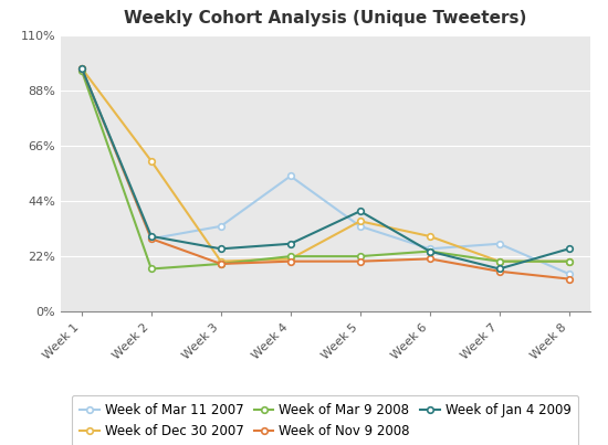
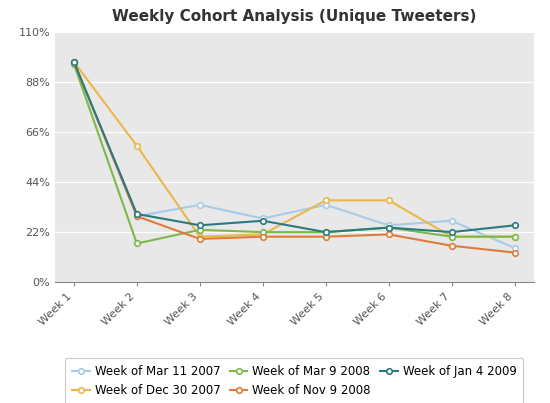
Week of Mar 9 2008/Week 3: 19% -> 23%
Week of Mar 11 2007/Week 4: 54% -> 28%
Week of Jan 4 2009/Week 5: 40% -> 22%
Week of Dec 30 2007/Week 6: 30% -> 36%
Week of Jan 4 2009/Week 7: 17% -> 22%
